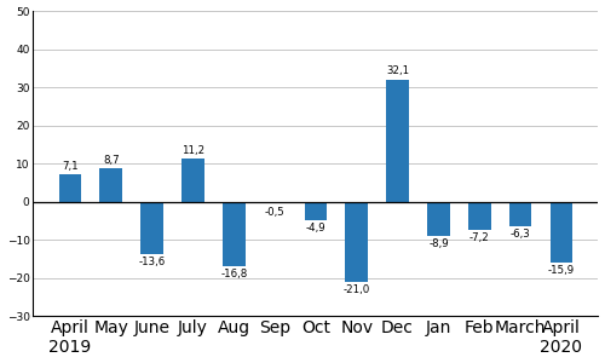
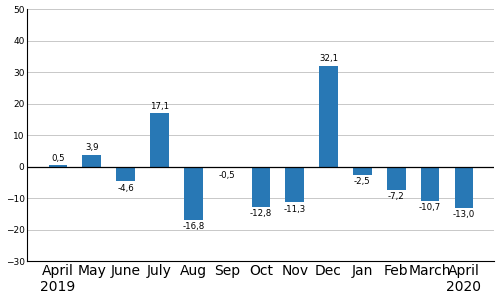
April 2019: 7,1 -> 0,5
May: 8,7 -> 3,9
June: -13,6 -> -4,6
July: 11,2 -> 17,1
Oct: -4,9 -> -12,8
Nov: -21,0 -> -11,3
Jan: -8,9 -> -2,5
March: -6,3 -> -10,7
April 2020: -15,9 -> -13,0
